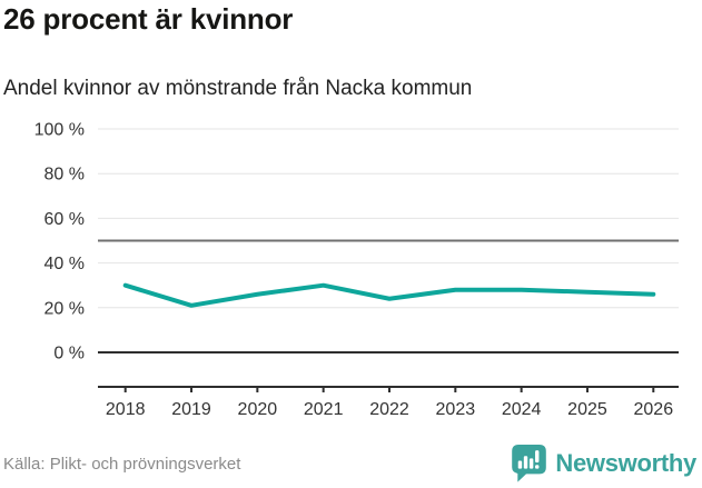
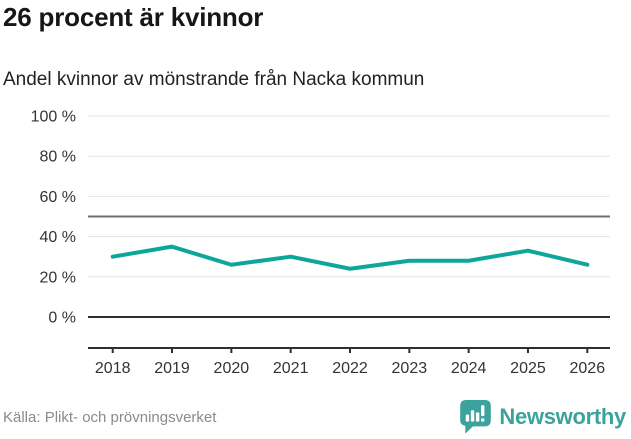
2019: 21% -> 35%
2025: 27% -> 33%
